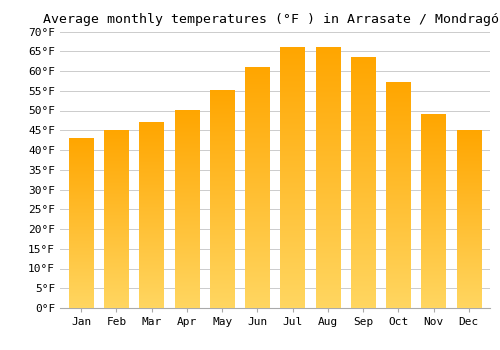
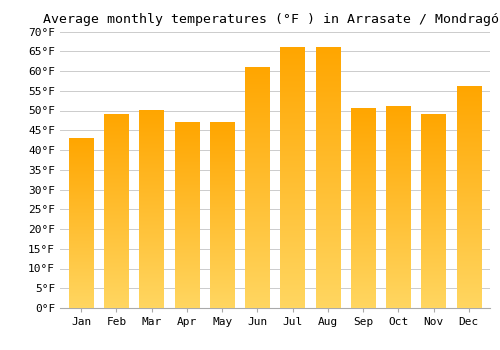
Feb: 45.0°F -> 49.0°F
Mar: 47.0°F -> 50.0°F
Apr: 50.0°F -> 47.0°F
May: 55.0°F -> 47.0°F
Sep: 63.5°F -> 50.5°F
Oct: 57.0°F -> 51.0°F
Dec: 45.0°F -> 56.0°F
